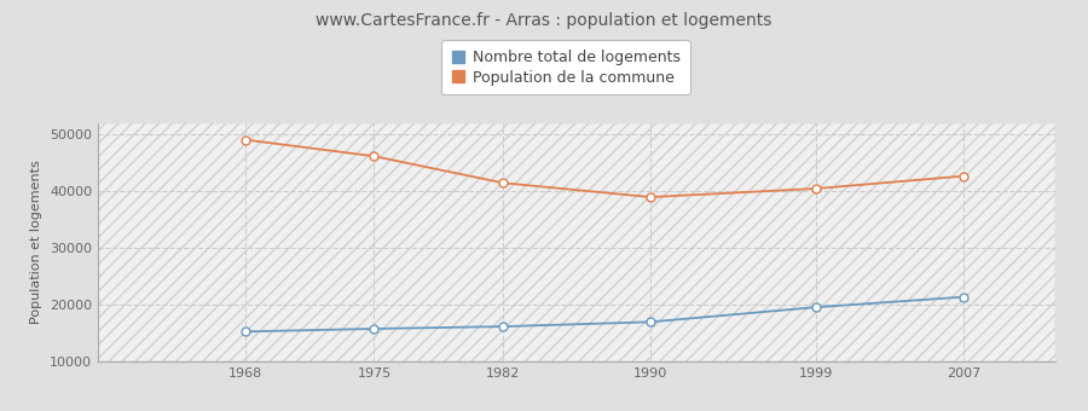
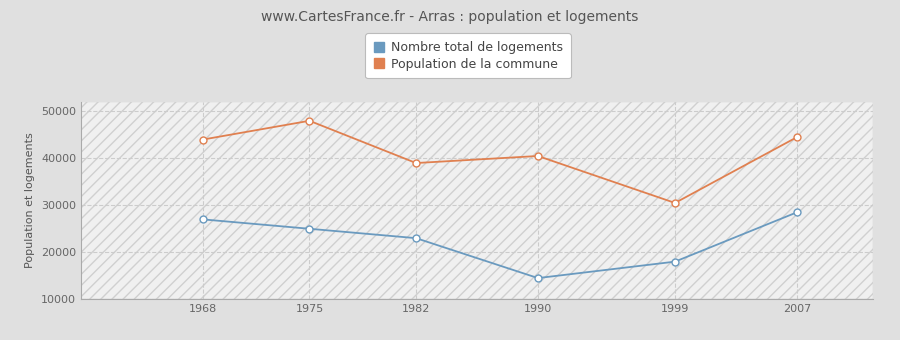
Nombre total de logements/1968: 15300 -> 27000
Population de la commune/1968: 49100 -> 44000
Nombre total de logements/1975: 15800 -> 25000
Population de la commune/1975: 46200 -> 48000
Nombre total de logements/1982: 16200 -> 23000
Population de la commune/1982: 41500 -> 39000
Nombre total de logements/1990: 17000 -> 14500
Population de la commune/1990: 39000 -> 40500
Nombre total de logements/1999: 19600 -> 18000
Population de la commune/1999: 40500 -> 30500
Nombre total de logements/2007: 21400 -> 28500
Population de la commune/2007: 42700 -> 44500
